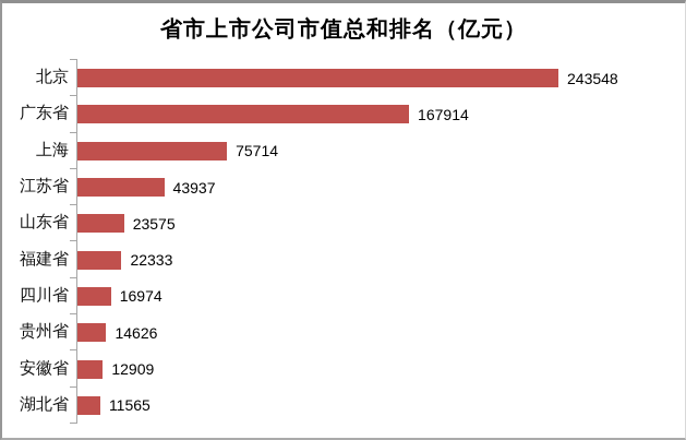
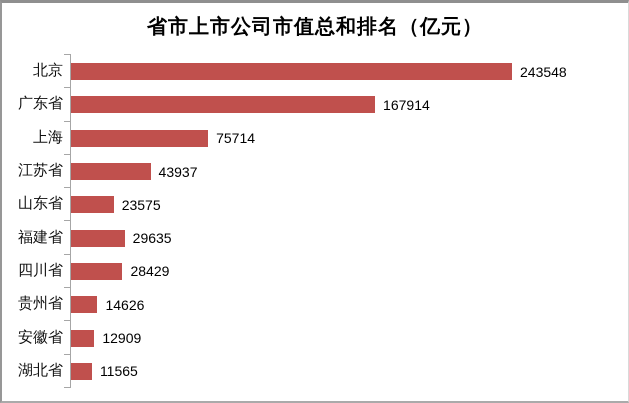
福建省: 22333 -> 29635
四川省: 16974 -> 28429
